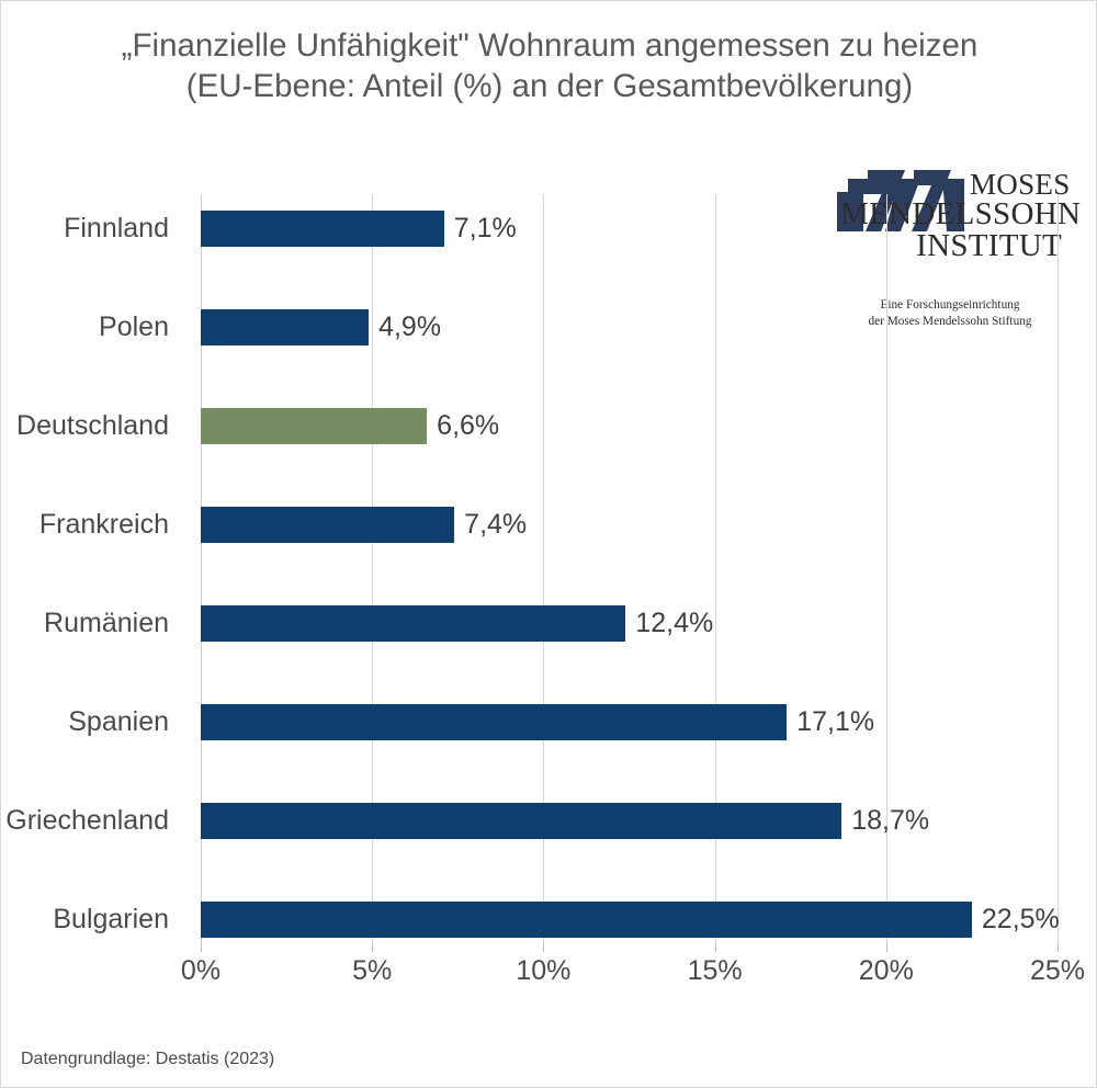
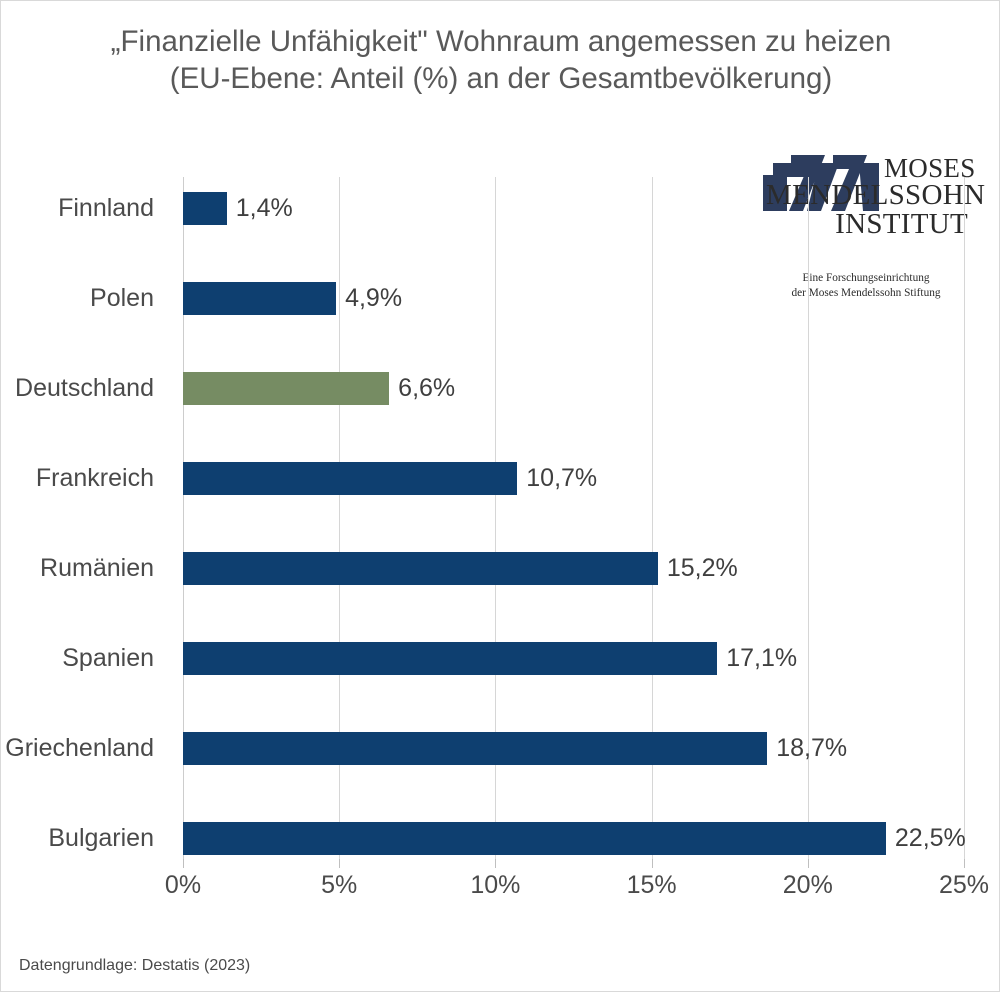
Finnland: 7,1% -> 1,4%
Frankreich: 7,4% -> 10,7%
Rumänien: 12,4% -> 15,2%
